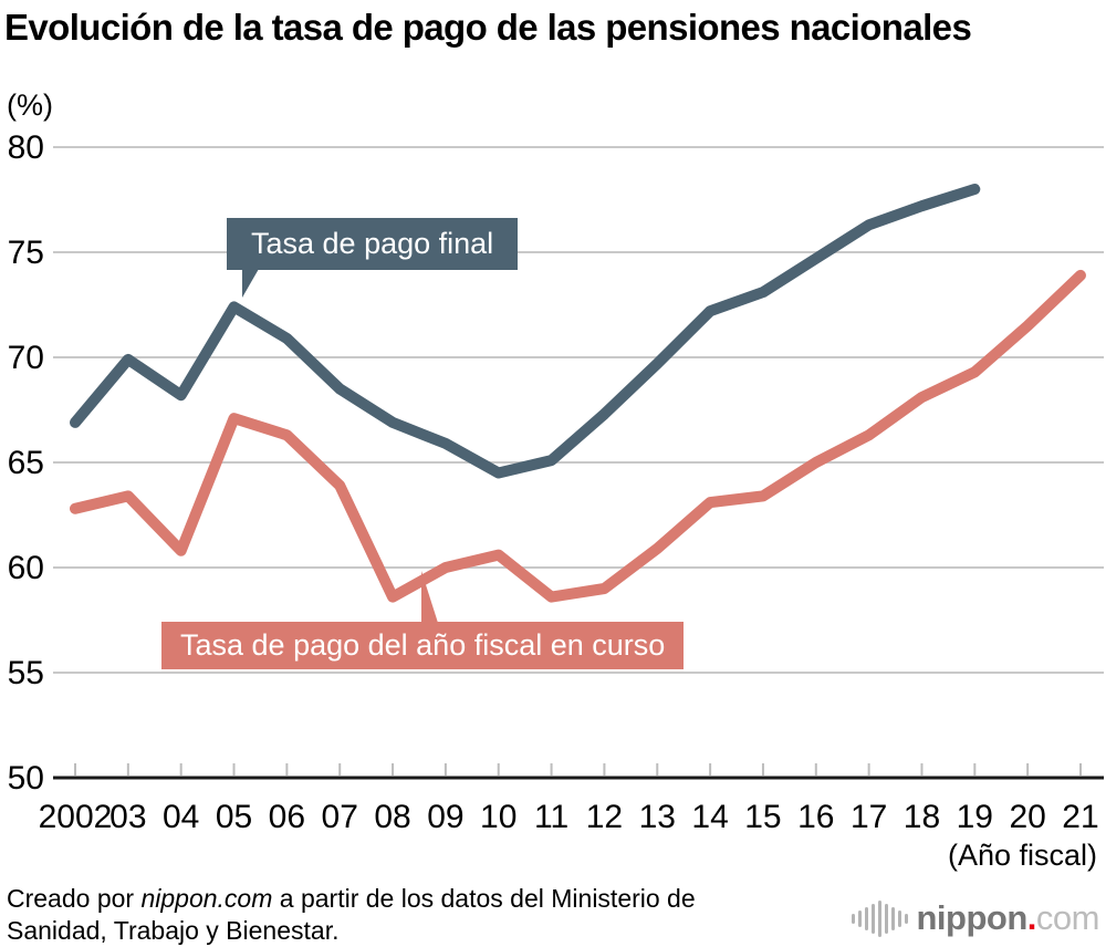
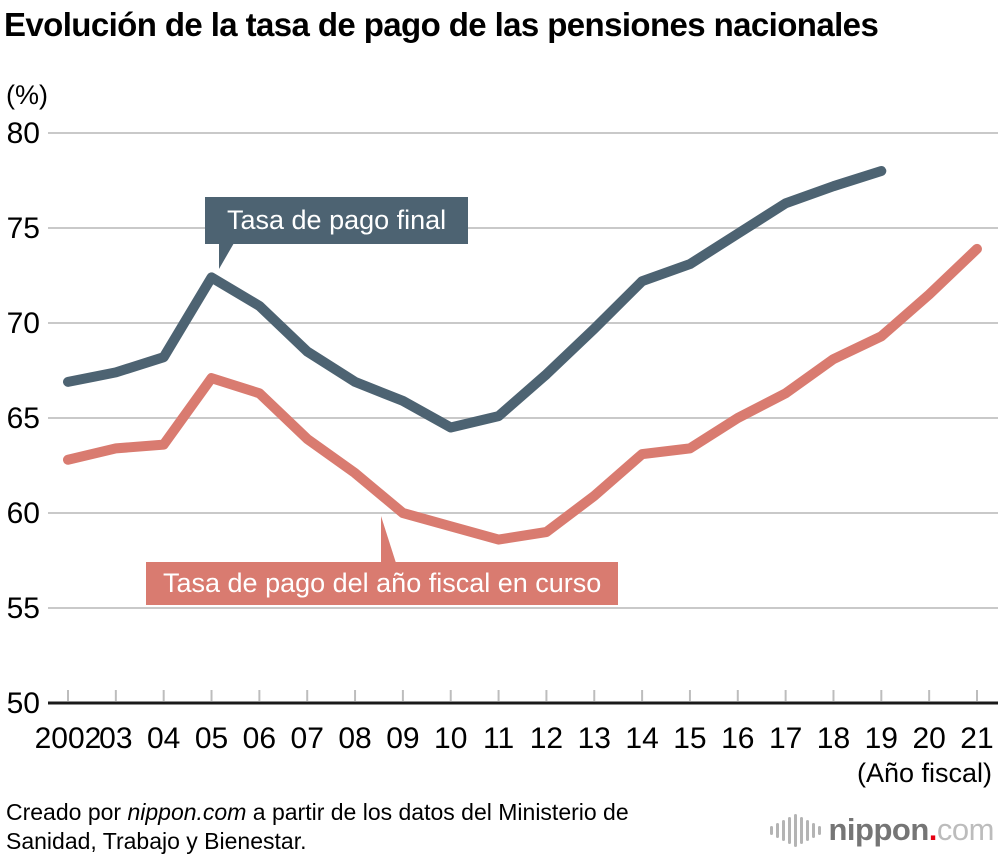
Tasa de pago final/03: 69.9 -> 67.4
Tasa de pago del año fiscal en curso/04: 60.8 -> 63.6
Tasa de pago del año fiscal en curso/08: 58.6 -> 62.1
Tasa de pago del año fiscal en curso/10: 60.6 -> 59.3
